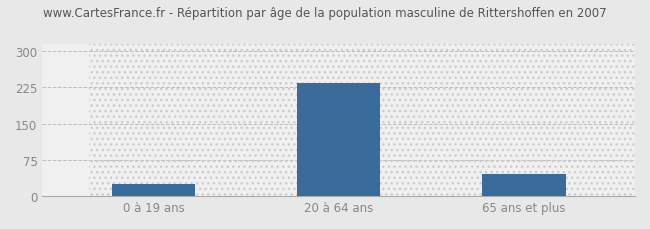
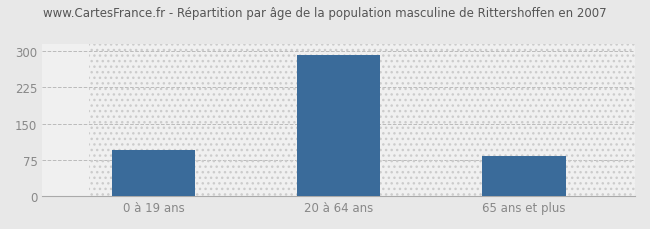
0 à 19 ans: 25 -> 96
20 à 64 ans: 235 -> 293
65 ans et plus: 45 -> 83
